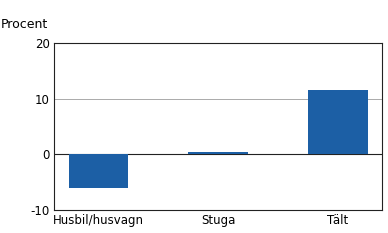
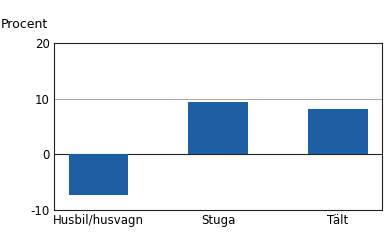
Husbil/husvagn: -6.0 -> -7.2
Stuga: 0.5 -> 9.4
Tält: 11.5 -> 8.2
